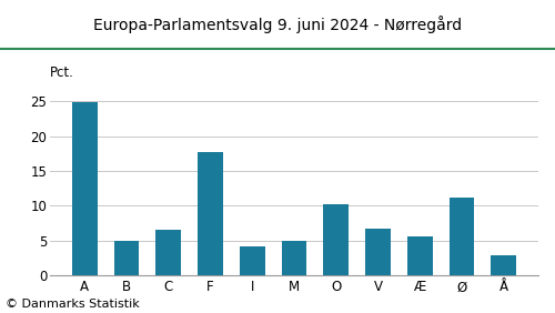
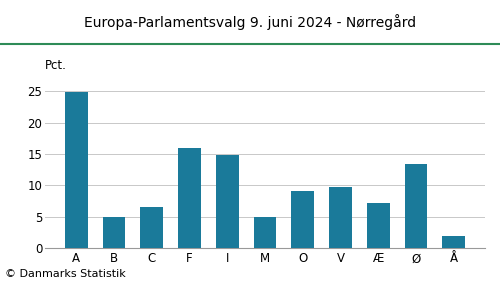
F: 17.8 -> 16.0
I: 4.2 -> 14.8
O: 10.3 -> 9.2
V: 6.7 -> 9.8
Æ: 5.6 -> 7.2
Ø: 11.2 -> 13.4
Å: 2.9 -> 2.0
